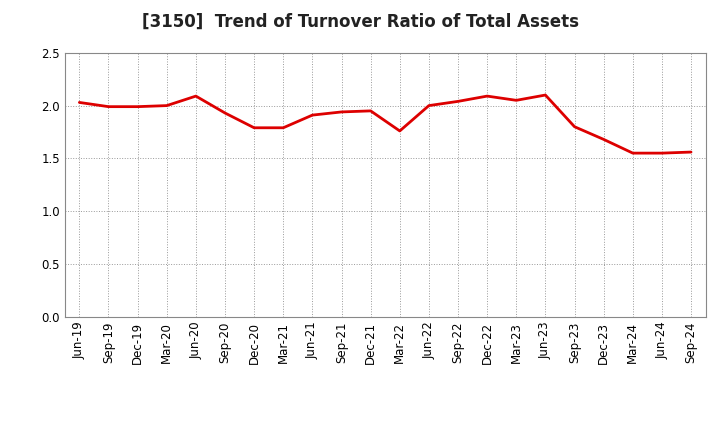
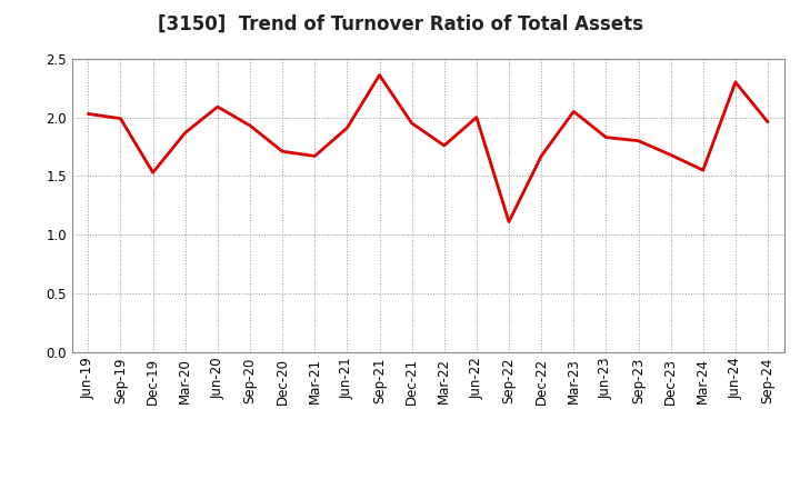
Dec-19: 1.99 -> 1.53
Mar-20: 2.00 -> 1.87
Dec-20: 1.79 -> 1.71
Mar-21: 1.79 -> 1.67
Sep-21: 1.94 -> 2.36
Sep-22: 2.04 -> 1.11
Dec-22: 2.09 -> 1.67
Jun-23: 2.10 -> 1.83
Jun-24: 1.55 -> 2.30
Sep-24: 1.56 -> 1.96
